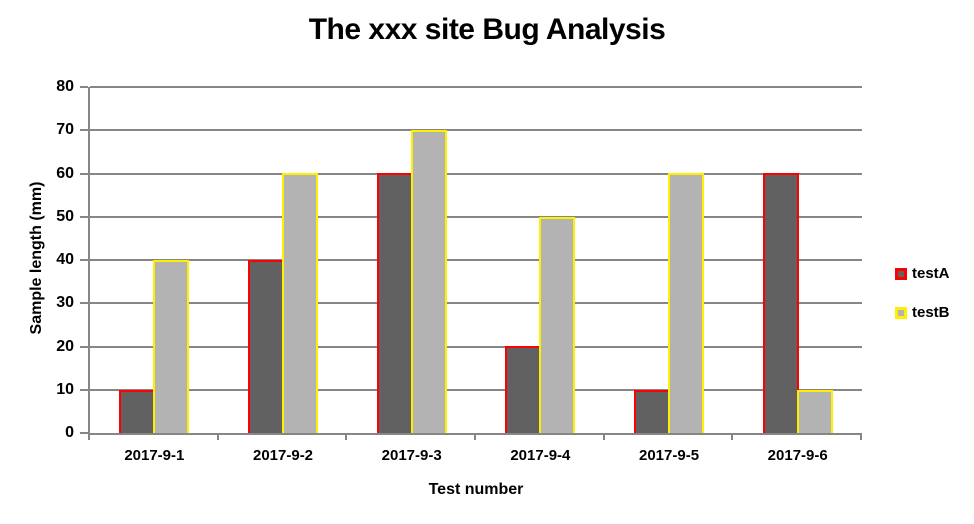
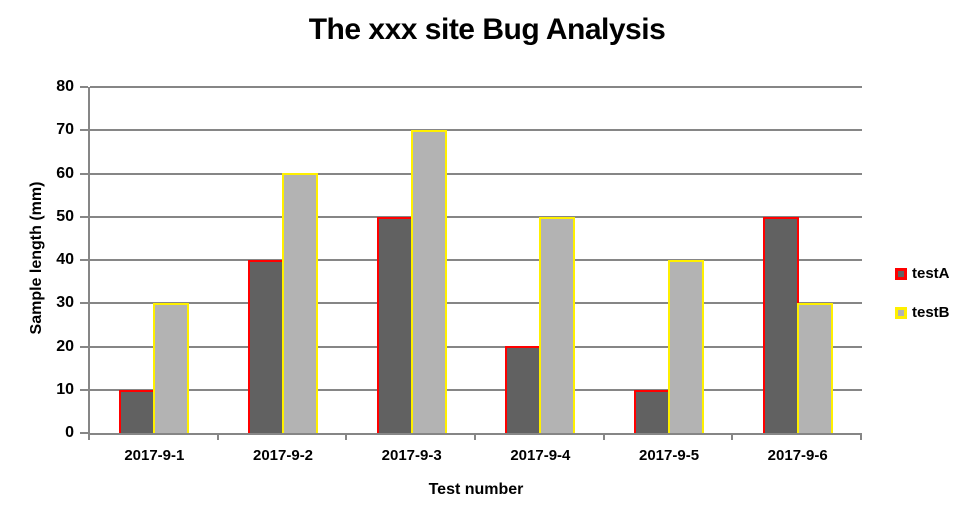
testB/2017-9-1: 40 -> 30
testA/2017-9-3: 60 -> 50
testB/2017-9-5: 60 -> 40
testA/2017-9-6: 60 -> 50
testB/2017-9-6: 10 -> 30
